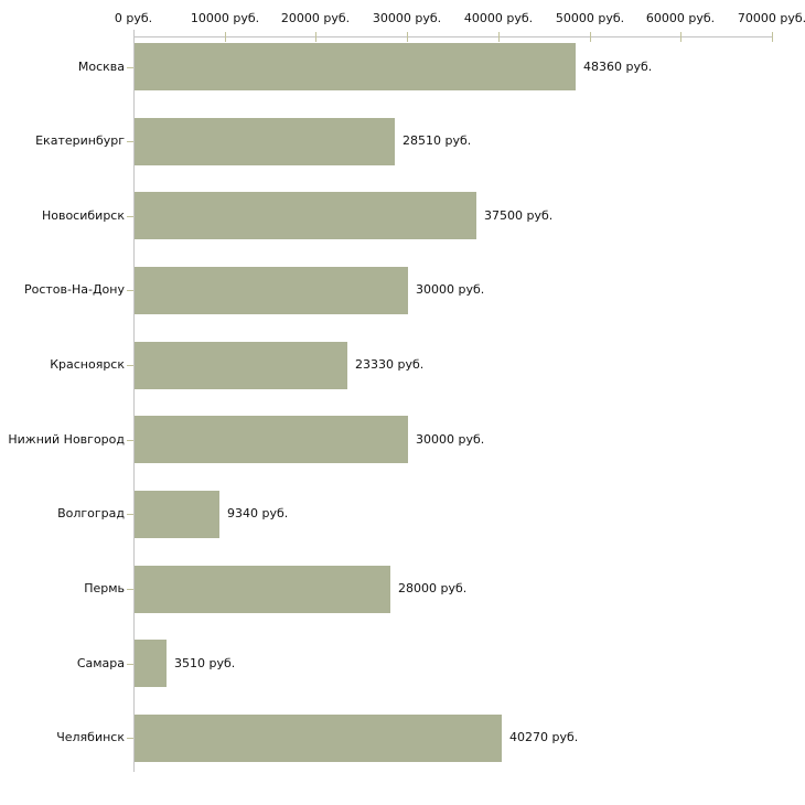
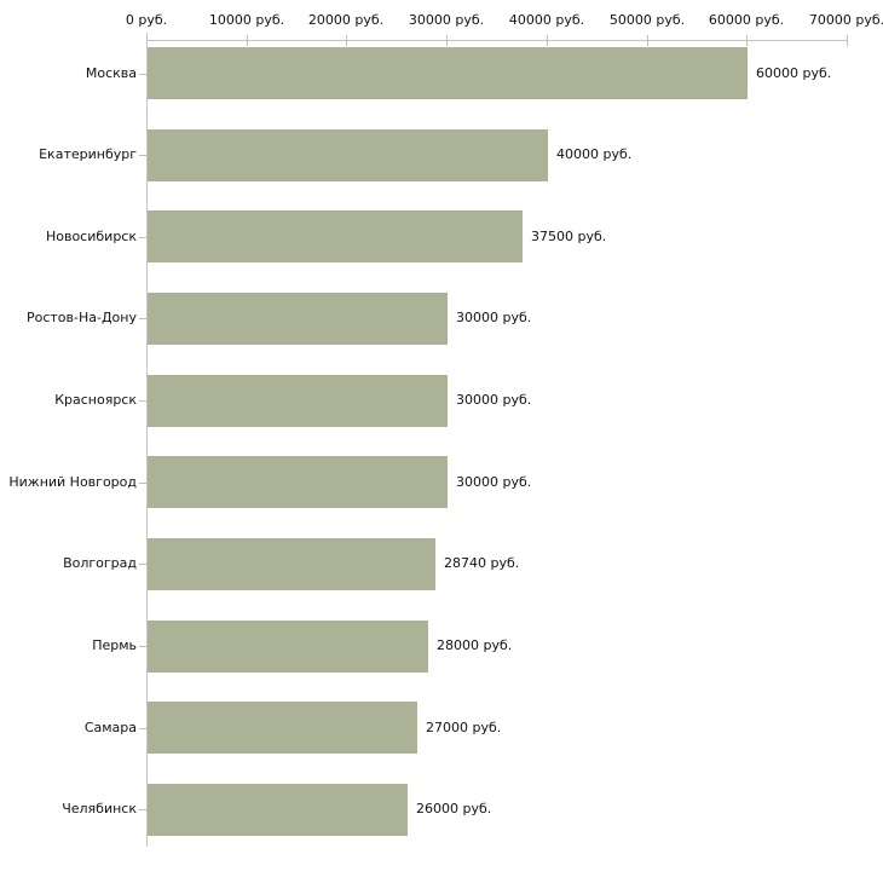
Москва: 48360 -> 60000
Екатеринбург: 28510 -> 40000
Красноярск: 23330 -> 30000
Волгоград: 9340 -> 28740
Самара: 3510 -> 27000
Челябинск: 40270 -> 26000
